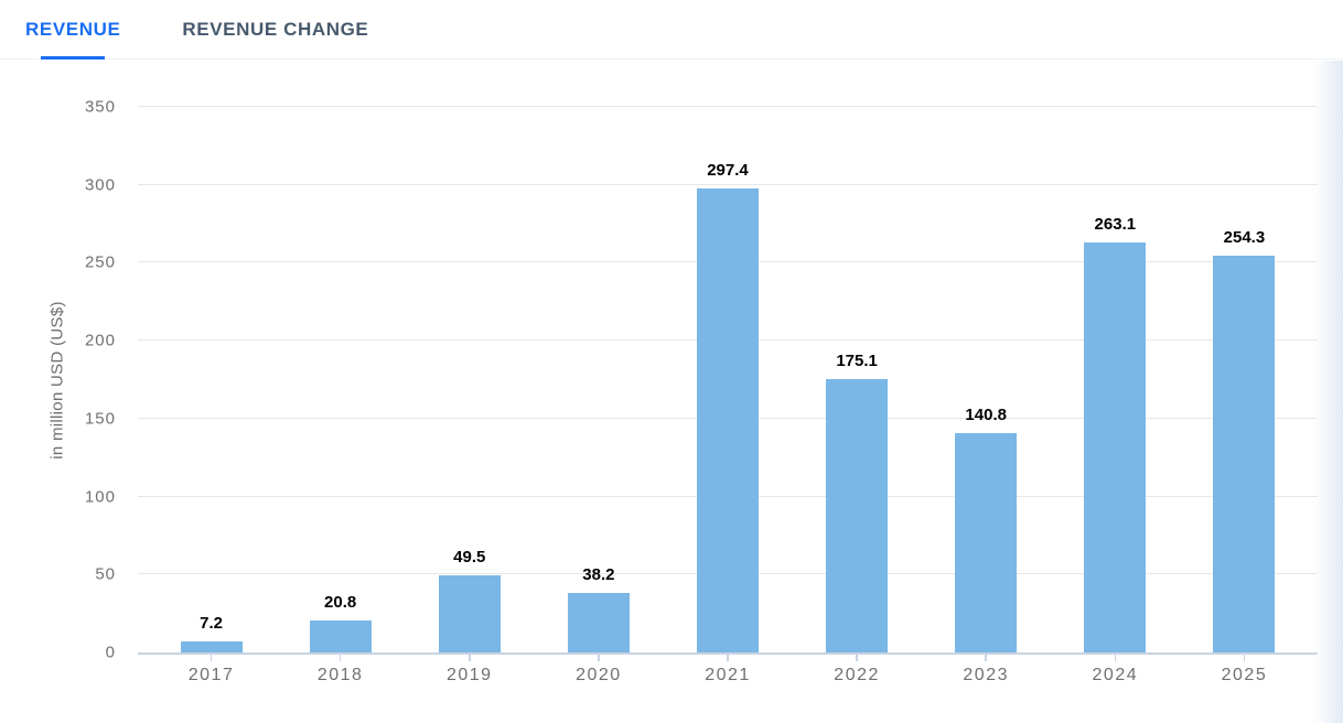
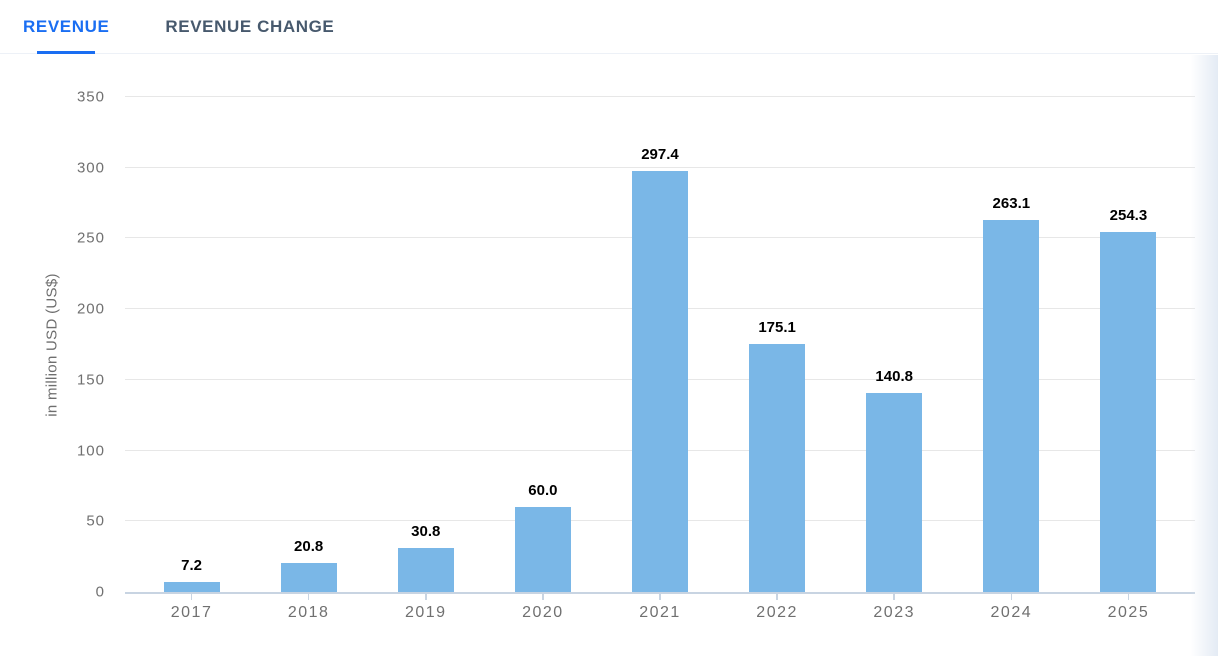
2019: 49.5 -> 30.8
2020: 38.2 -> 60.0
